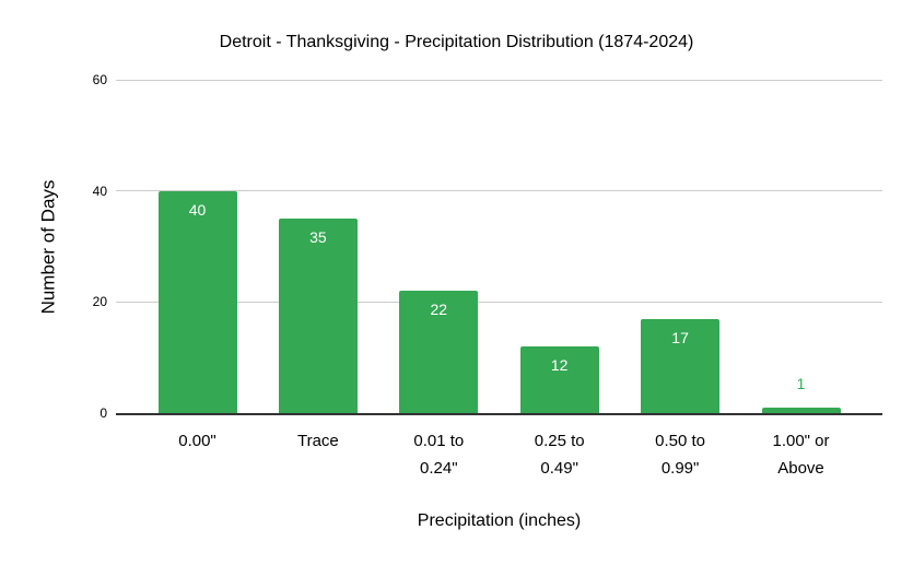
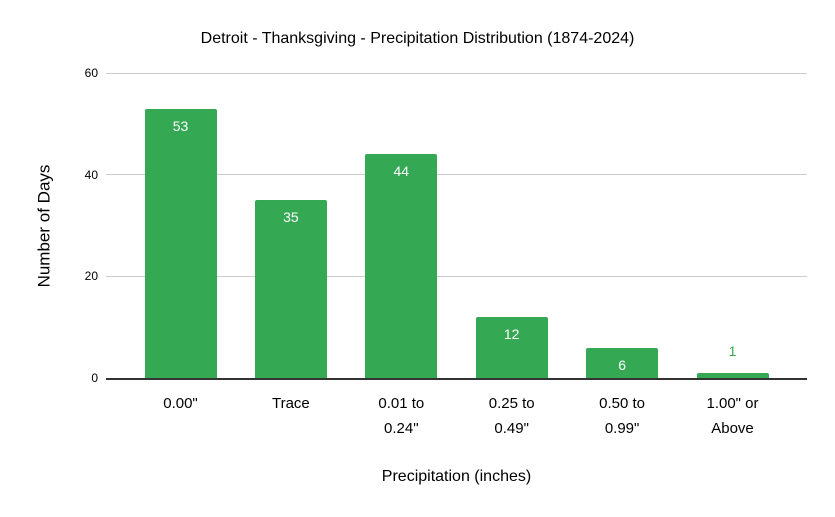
0.00": 40 -> 53
0.01 to 0.24": 22 -> 44
0.50 to 0.99": 17 -> 6
